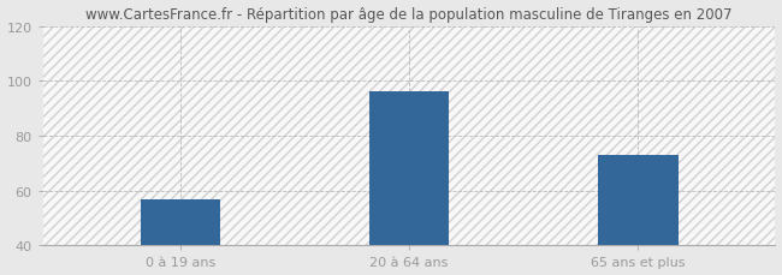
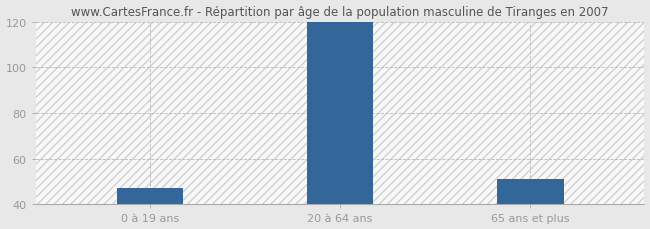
0 à 19 ans: 57 -> 47
20 à 64 ans: 96 -> 120
65 ans et plus: 73 -> 51
